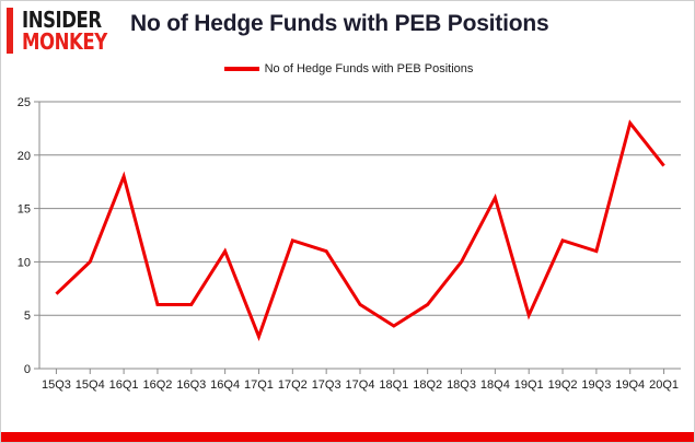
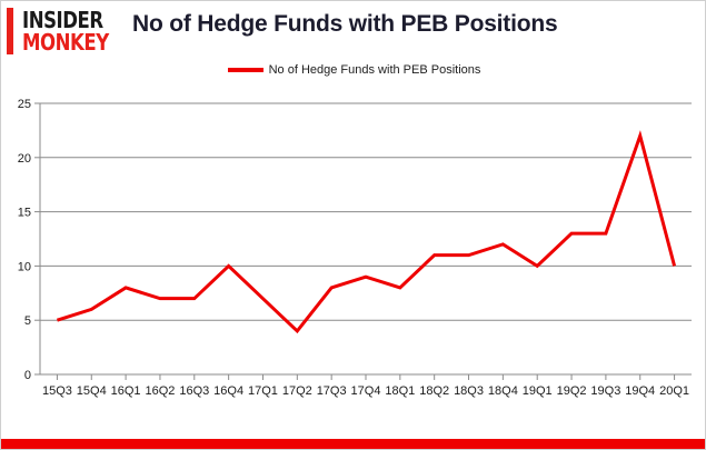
15Q3: 7 -> 5
15Q4: 10 -> 6
16Q1: 18 -> 8
16Q2: 6 -> 7
16Q3: 6 -> 7
16Q4: 11 -> 10
17Q1: 3 -> 7
17Q2: 12 -> 4
17Q3: 11 -> 8
17Q4: 6 -> 9
18Q1: 4 -> 8
18Q2: 6 -> 11
18Q3: 10 -> 11
18Q4: 16 -> 12
19Q1: 5 -> 10
19Q2: 12 -> 13
19Q3: 11 -> 13
19Q4: 23 -> 22
20Q1: 19 -> 10
